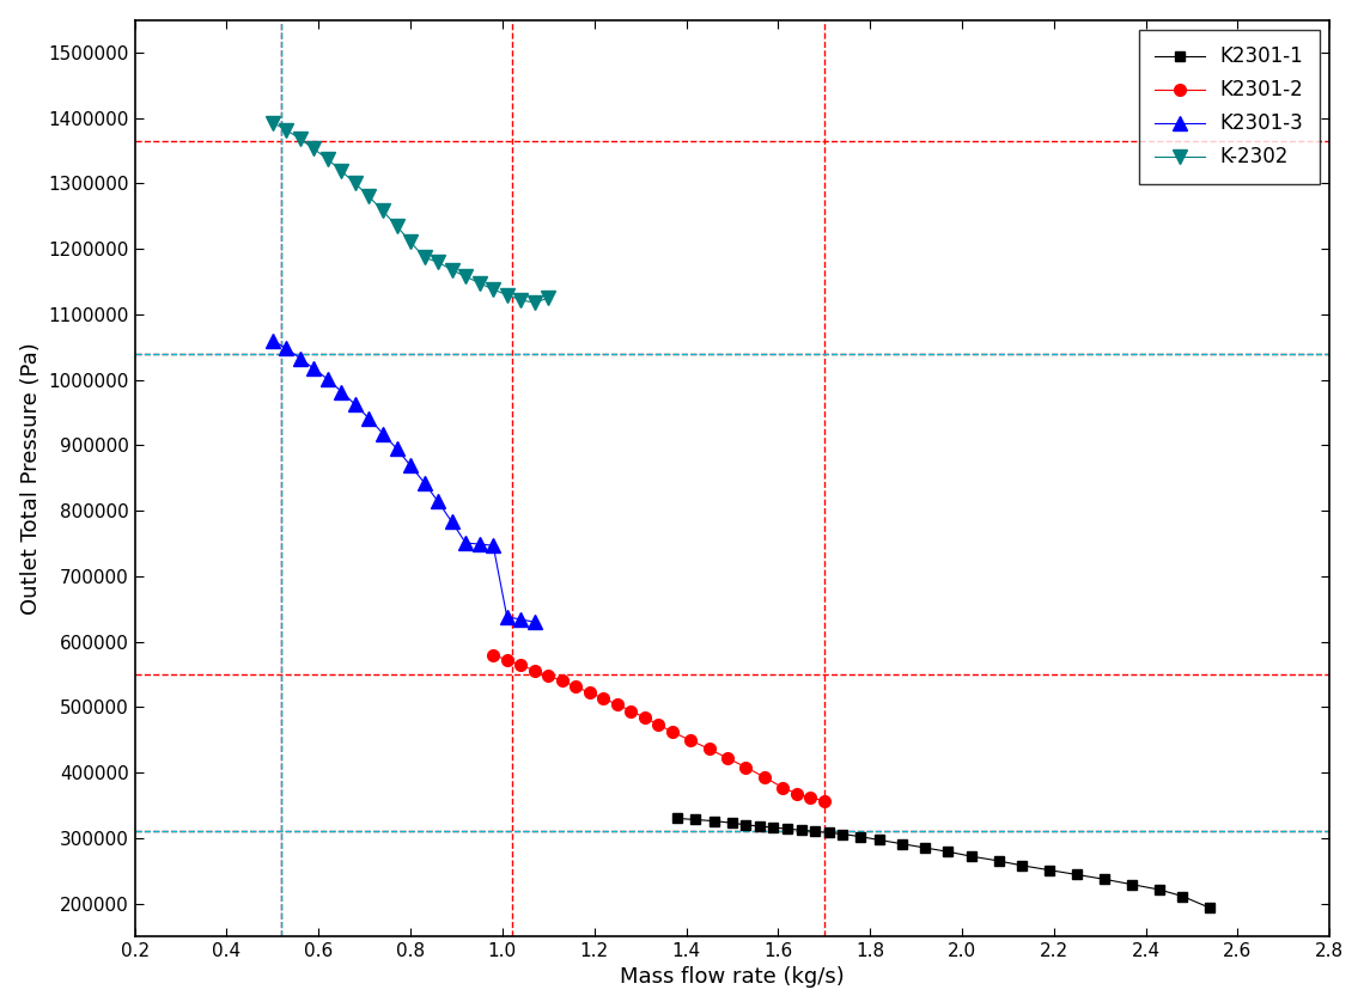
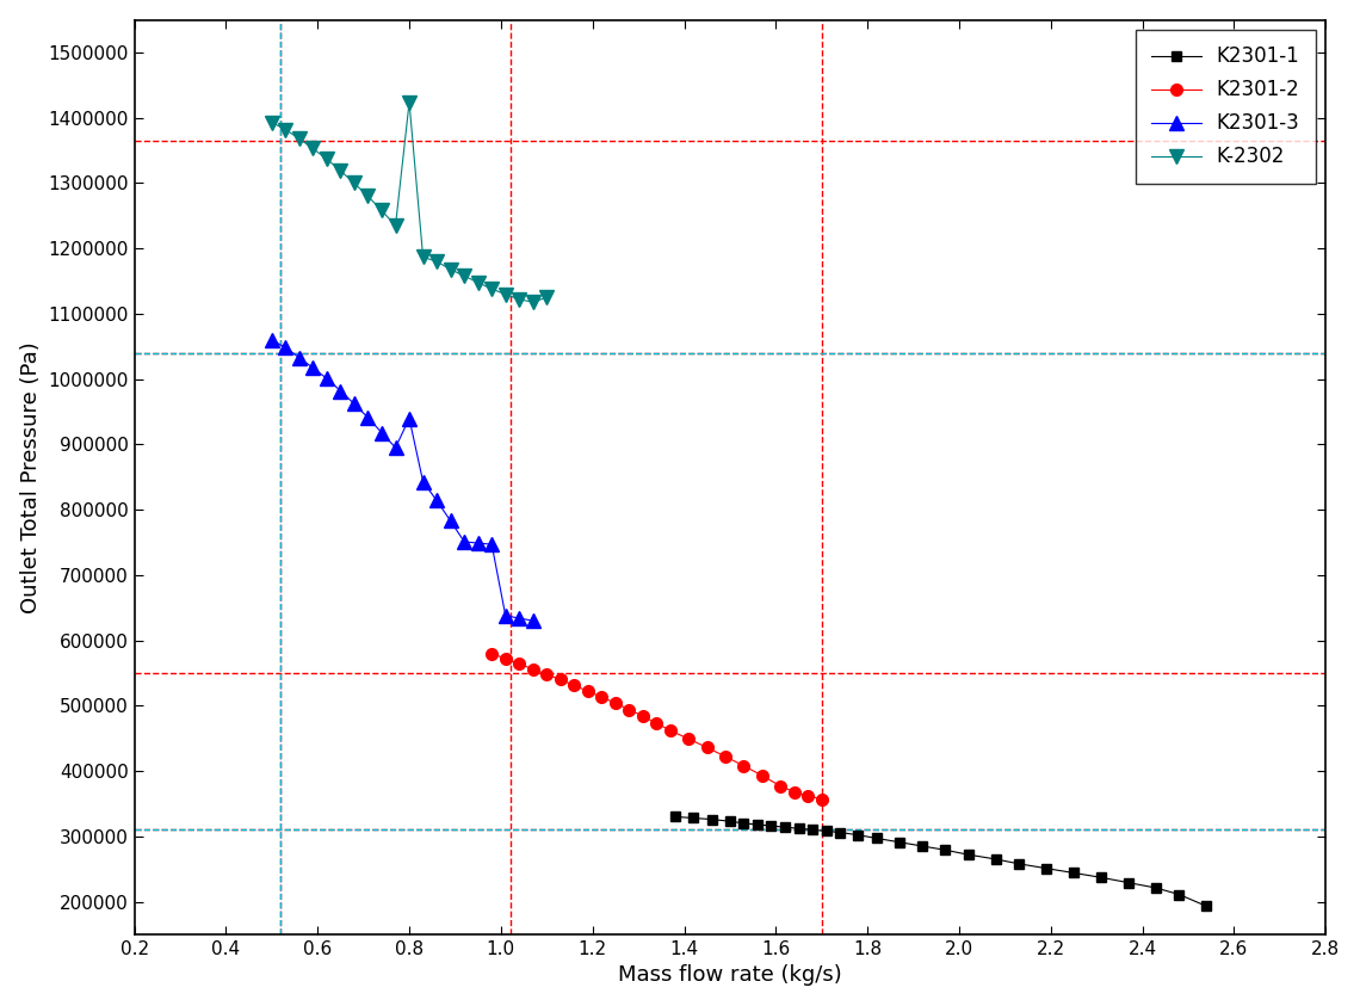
K2301-3/0.8: 869000 -> 940000
K-2302/0.8: 1211000 -> 1424000
